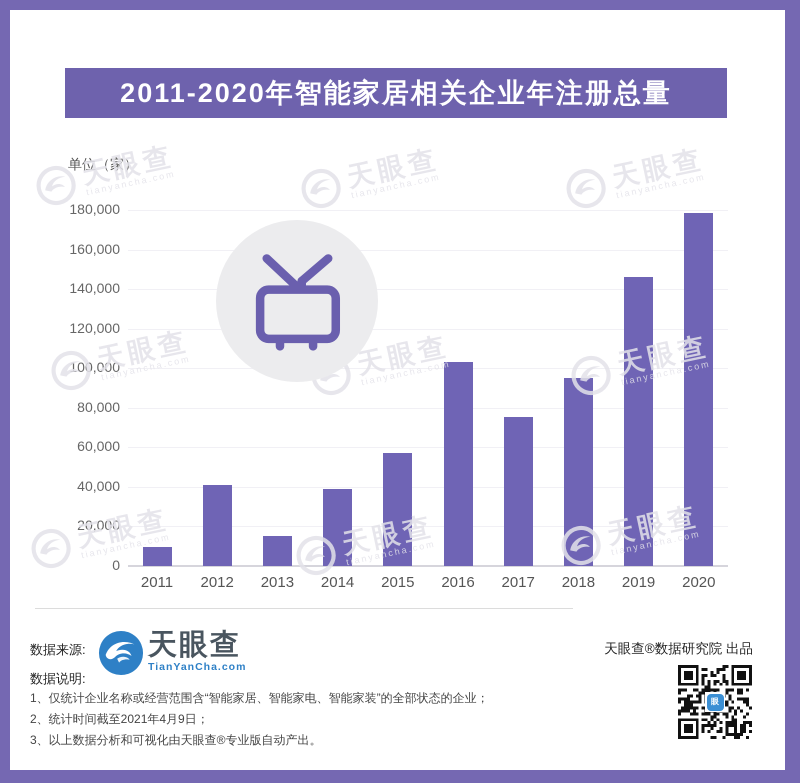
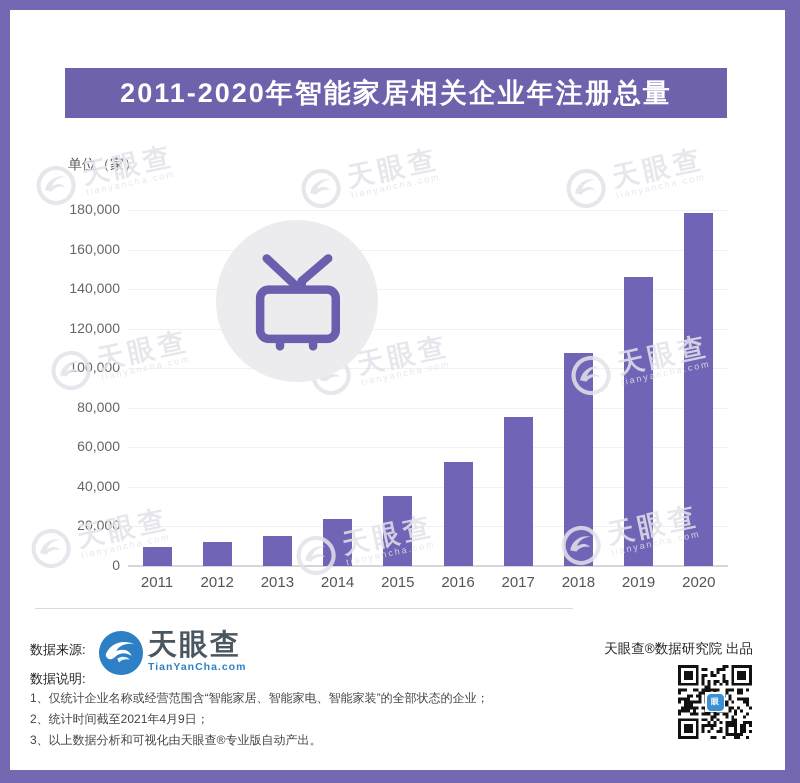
2012: 41000 -> 12000
2014: 39000 -> 24000
2015: 57000 -> 35000
2016: 103000 -> 53000
2018: 95000 -> 108000
